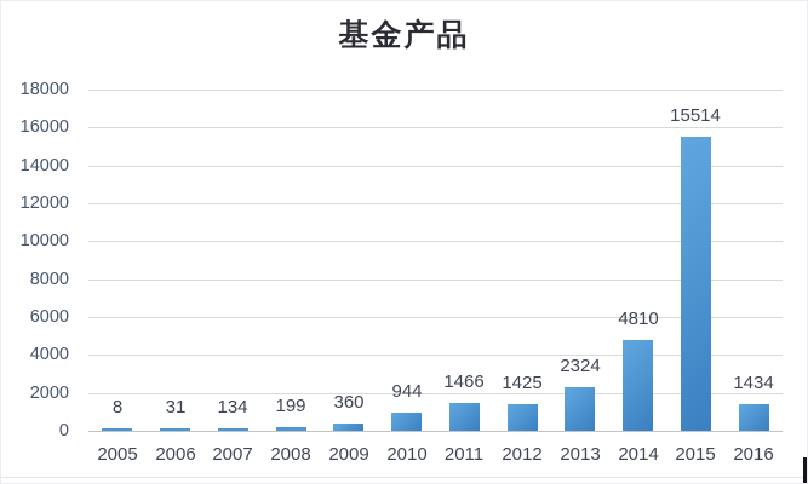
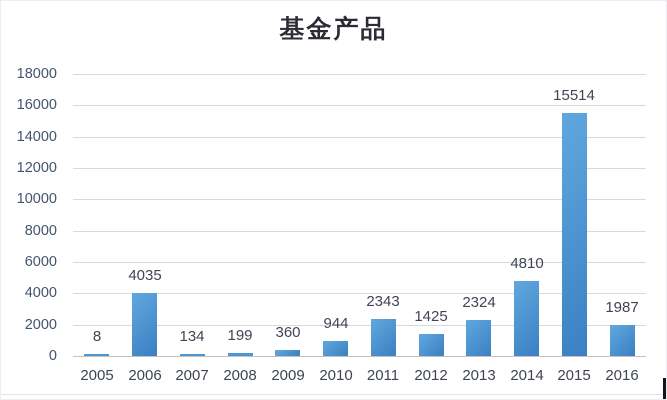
2006: 31 -> 4035
2011: 1466 -> 2343
2016: 1434 -> 1987
